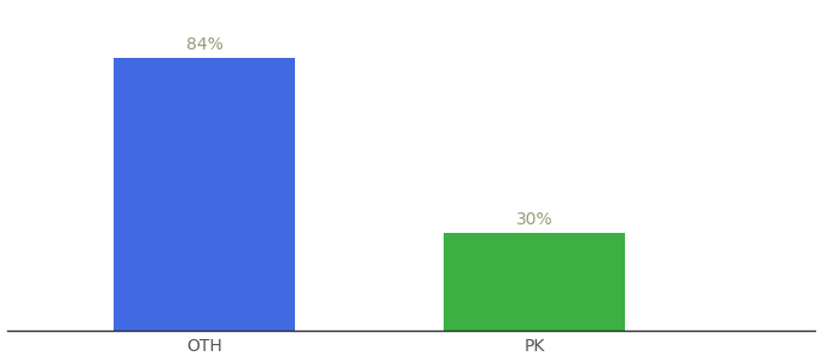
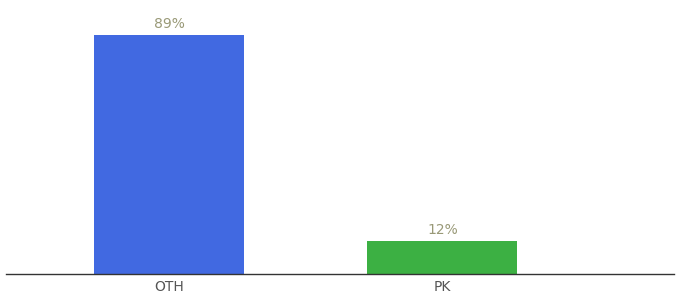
OTH: 84% -> 89%
PK: 30% -> 12%
